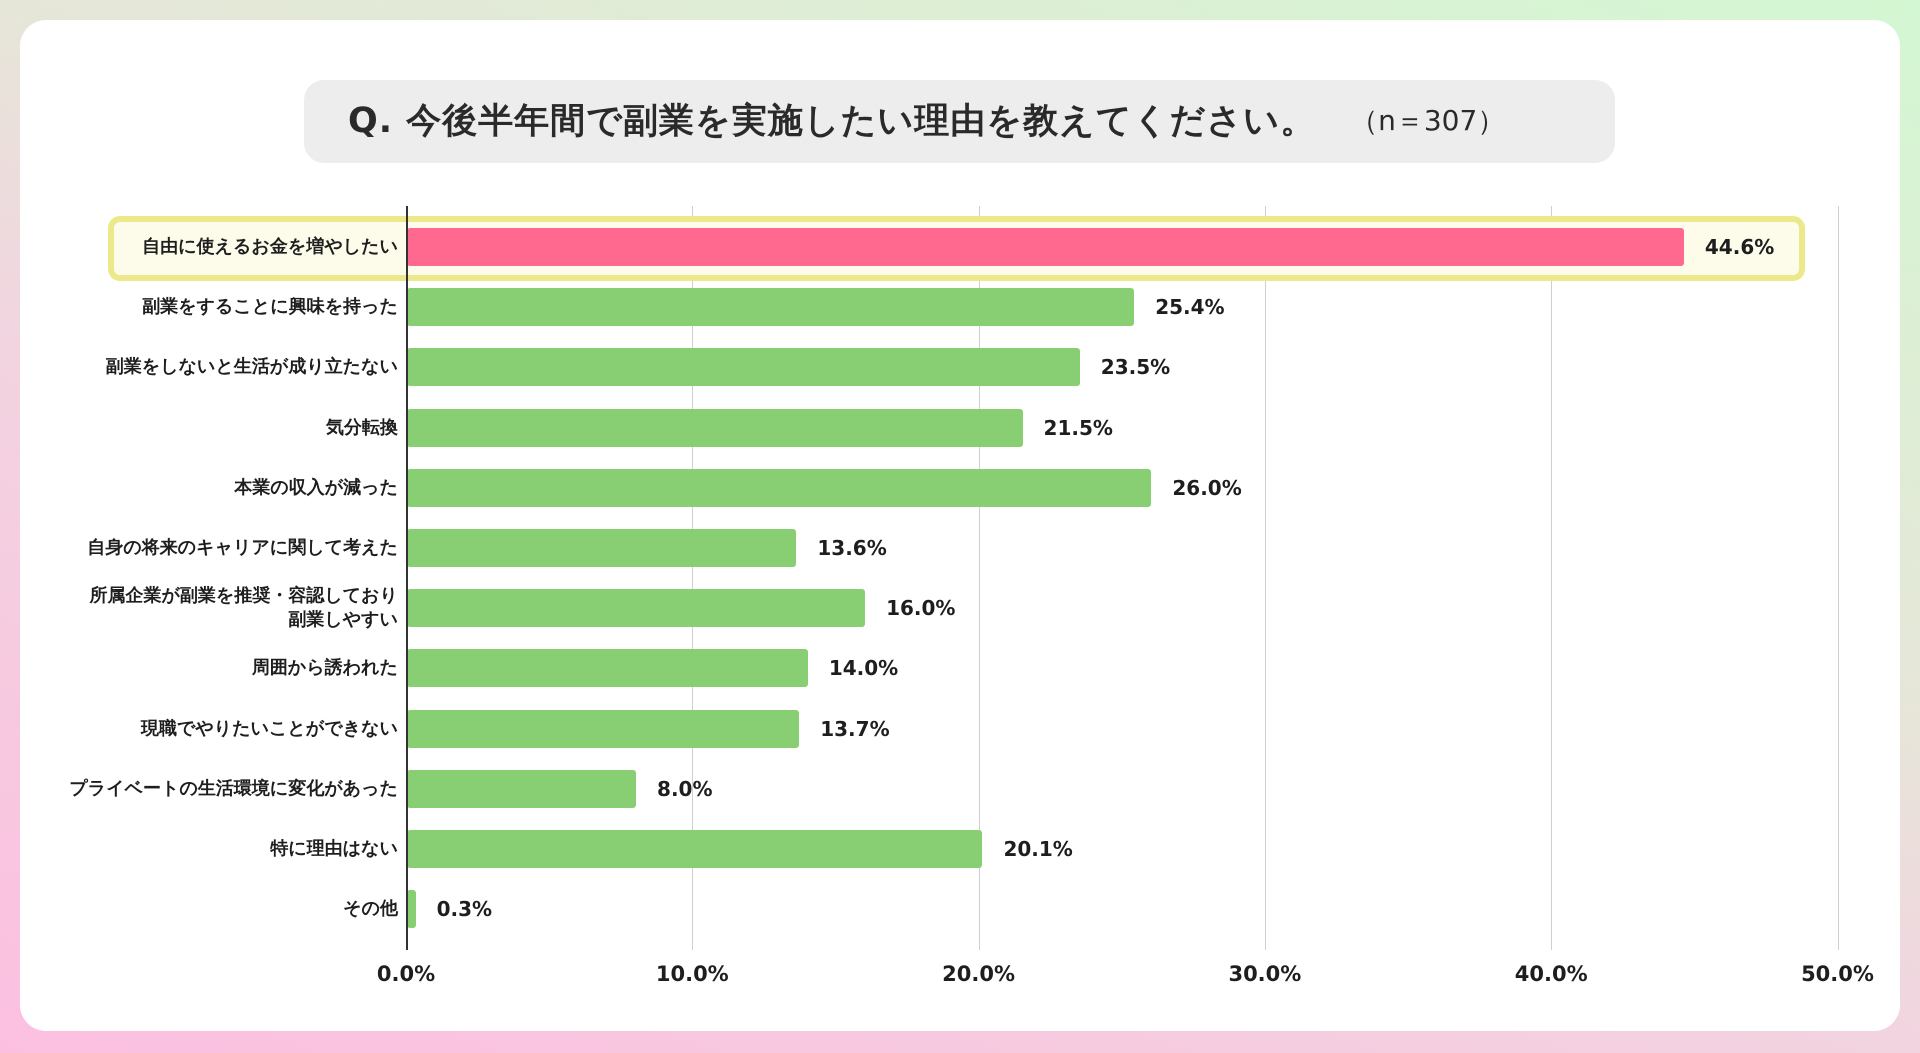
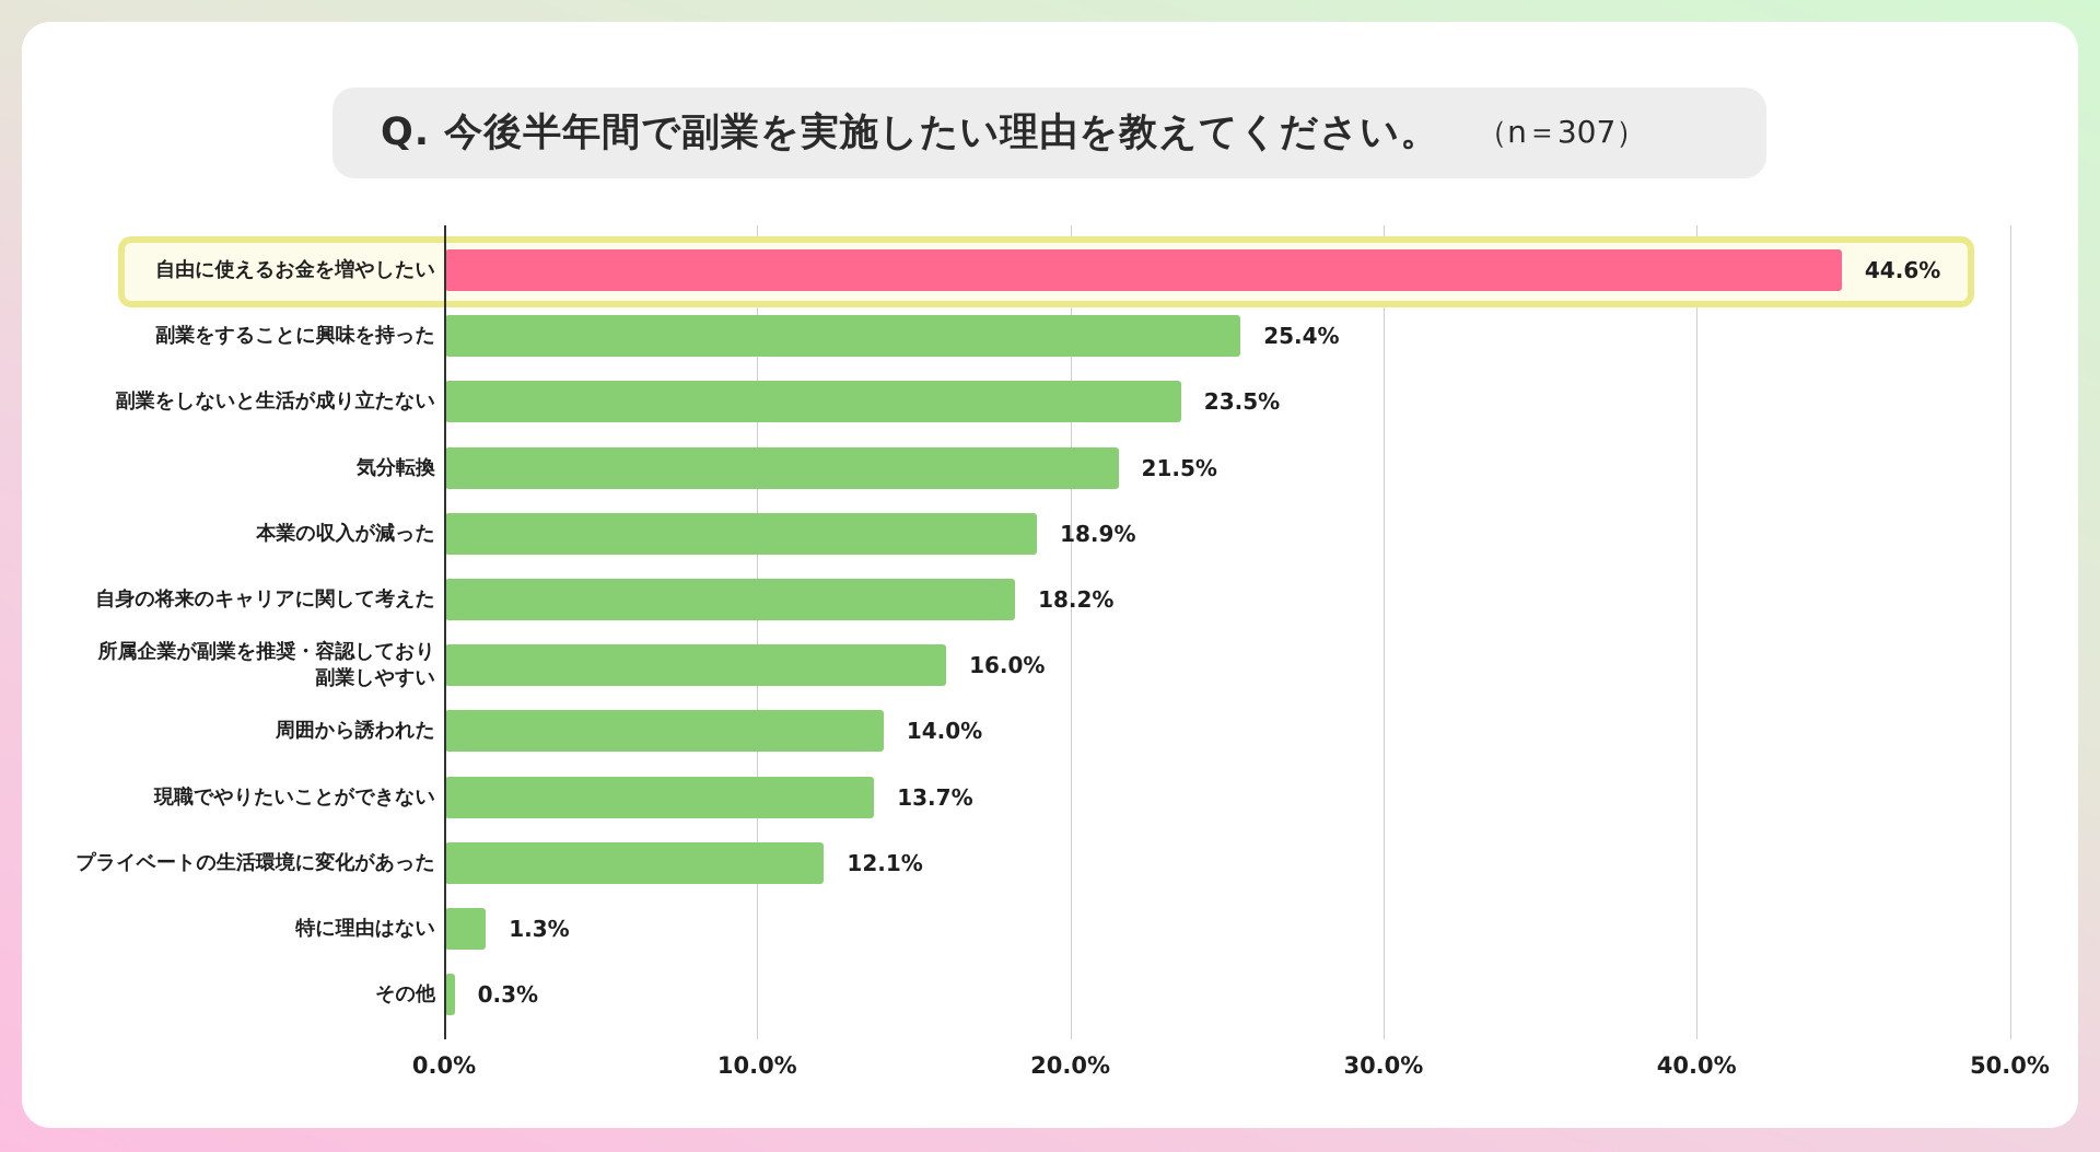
本業の収入が減った: 26.0% -> 18.9%
自身の将来のキャリアに関して考えた: 13.6% -> 18.2%
プライベートの生活環境に変化があった: 8.0% -> 12.1%
特に理由はない: 20.1% -> 1.3%
